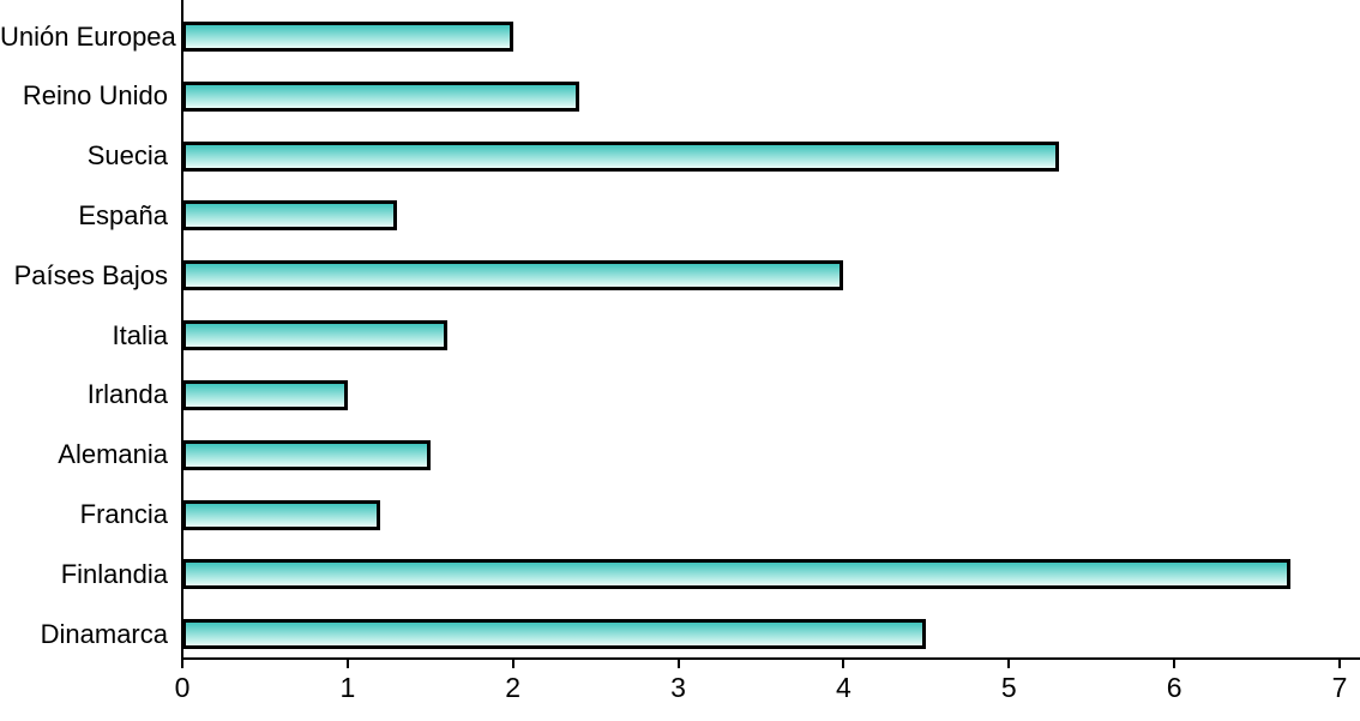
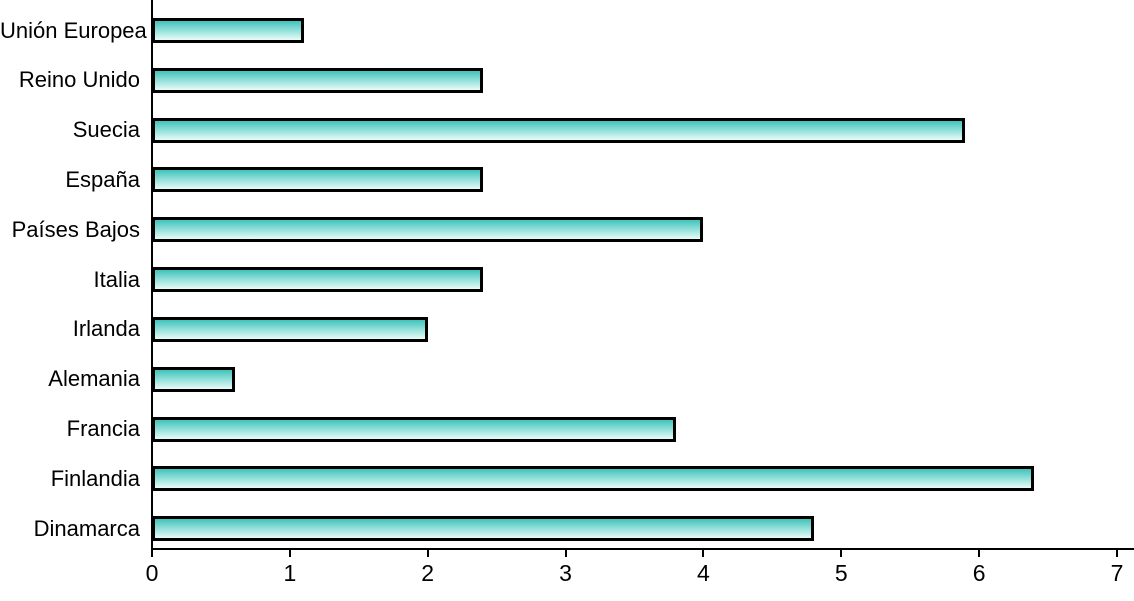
Unión Europea: 2.0 -> 1.1
Suecia: 5.3 -> 5.9
España: 1.3 -> 2.4
Italia: 1.6 -> 2.4
Irlanda: 1.0 -> 2.0
Alemania: 1.5 -> 0.6
Francia: 1.2 -> 3.8
Finlandia: 6.7 -> 6.4
Dinamarca: 4.5 -> 4.8
